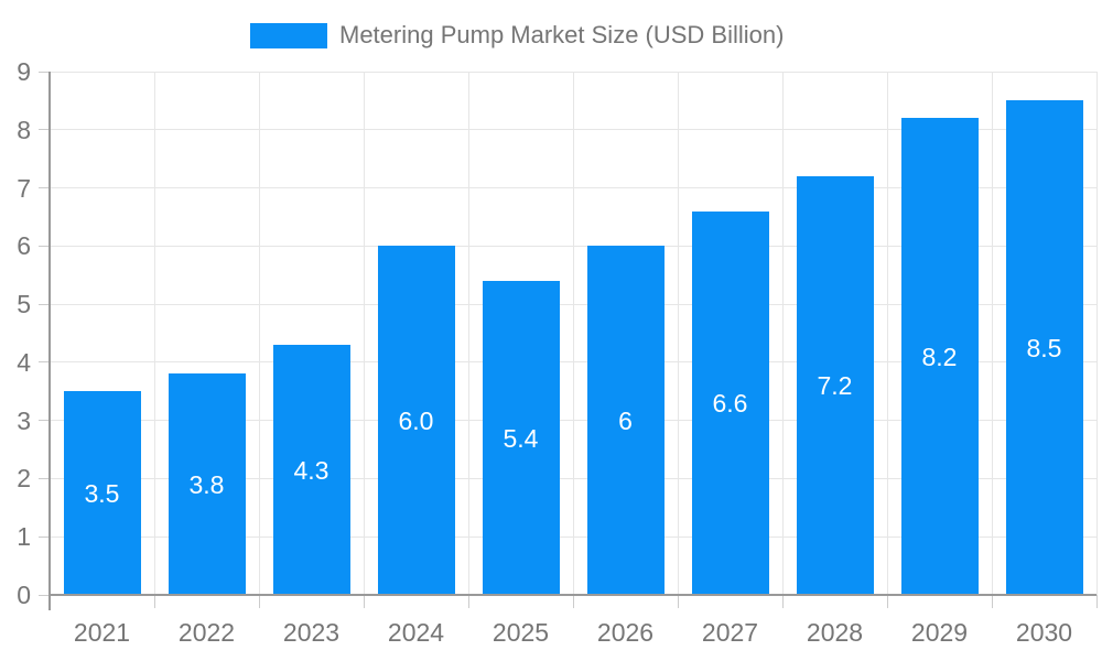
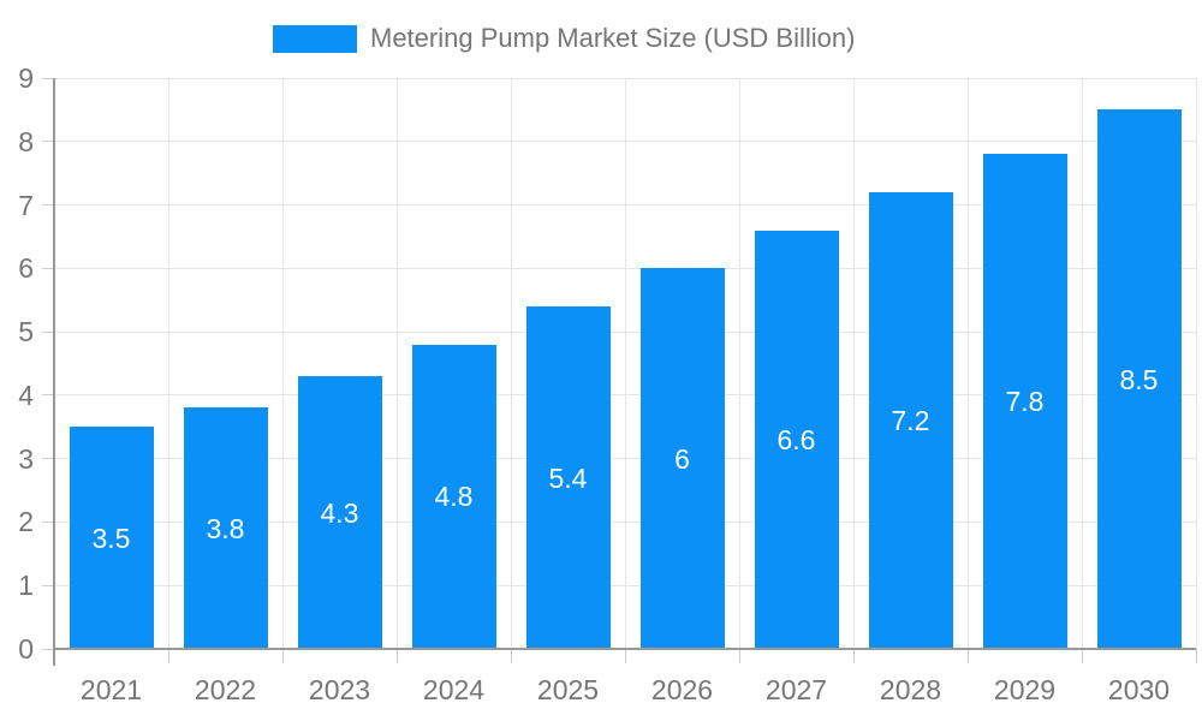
2024: 6.0 -> 4.8
2029: 8.2 -> 7.8
